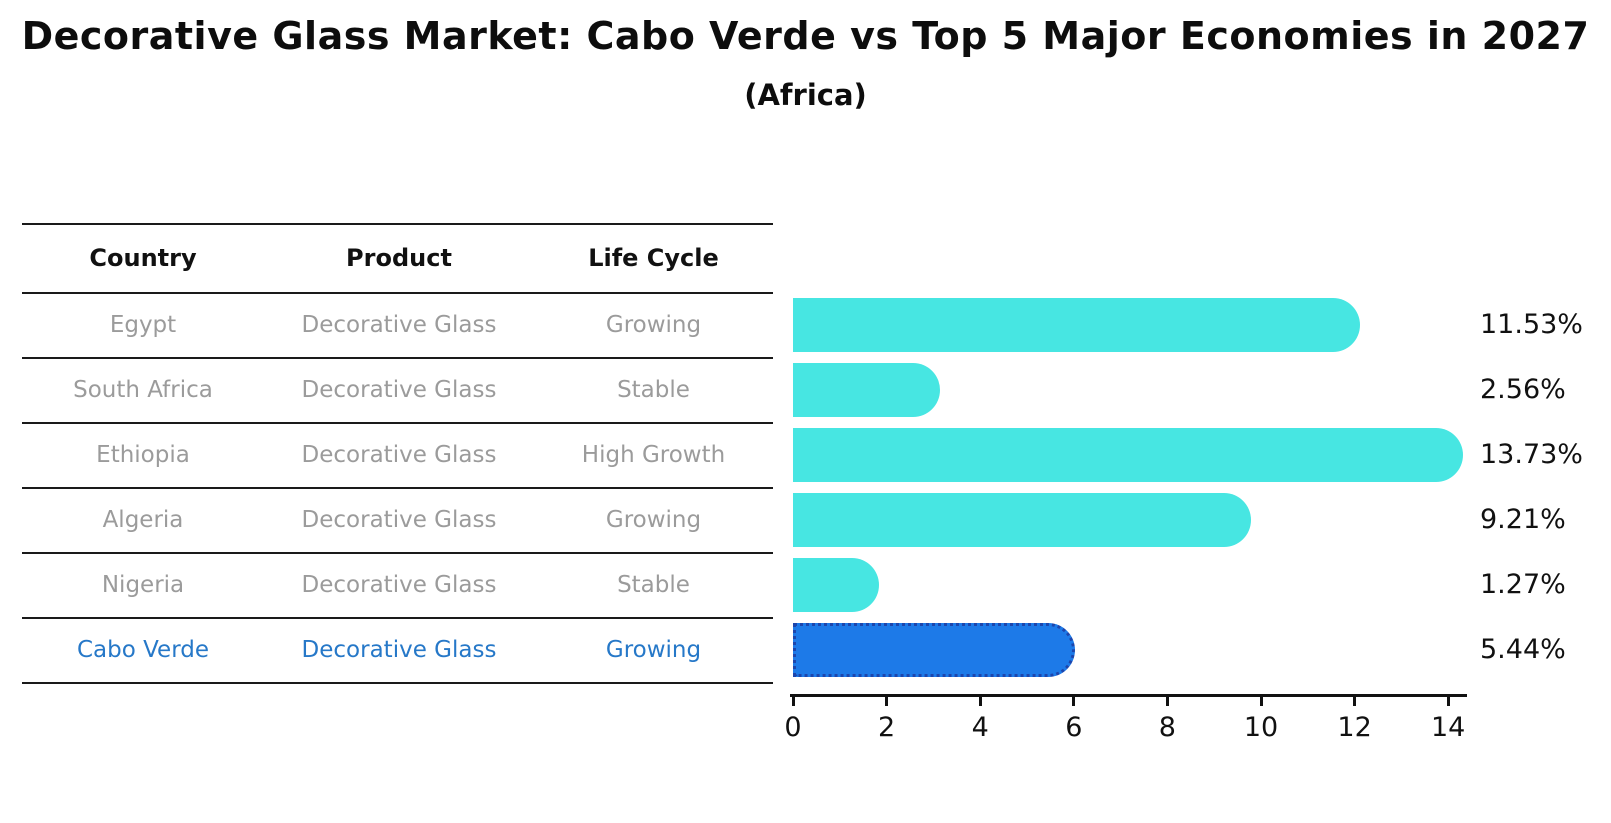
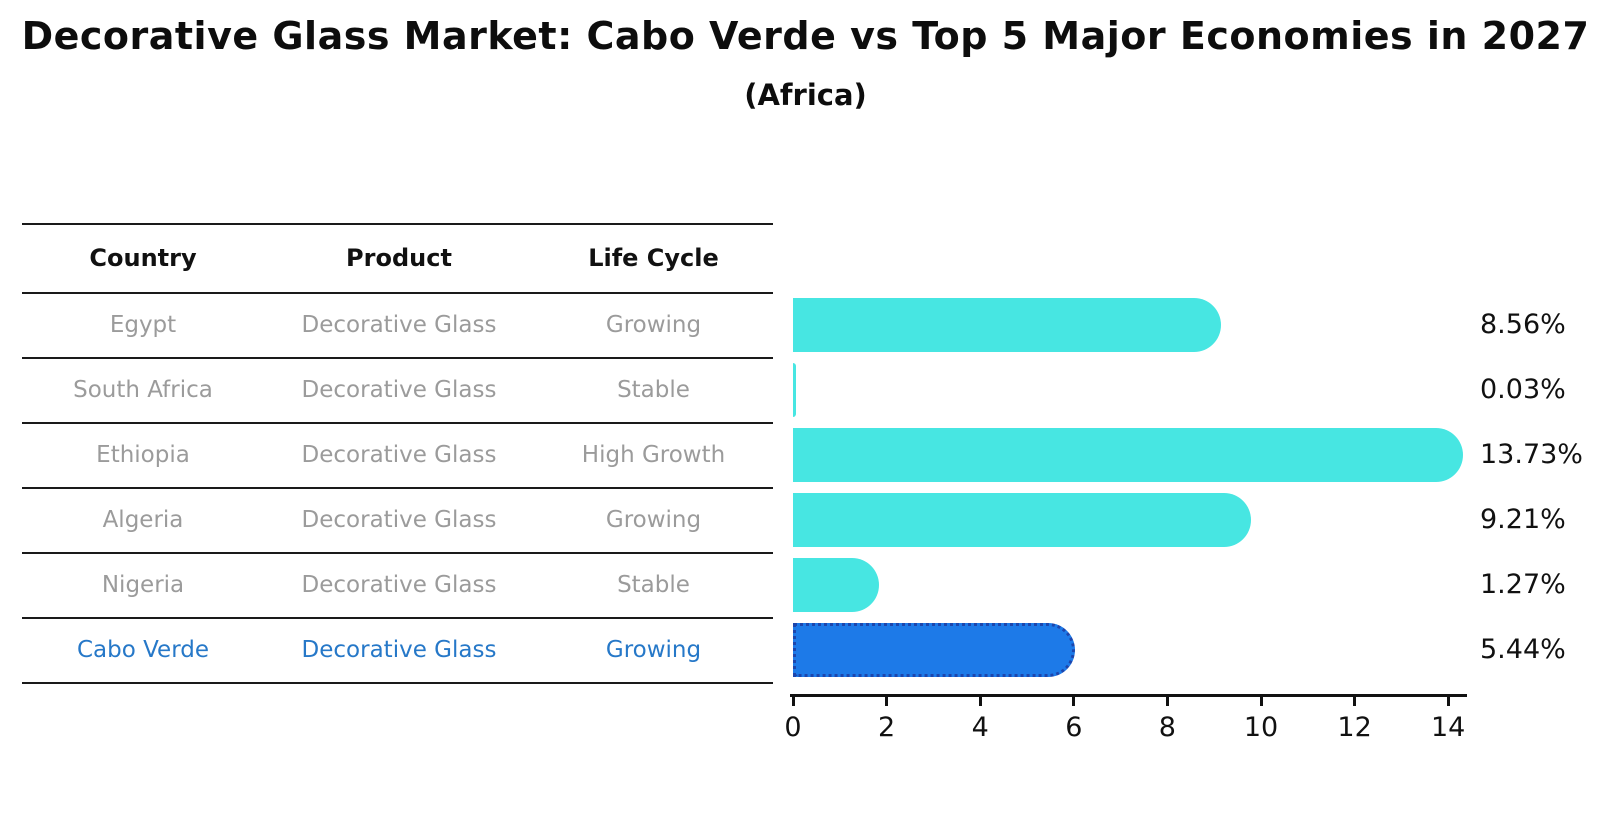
Egypt: 11.53% -> 8.56%
South Africa: 2.56% -> 0.03%
